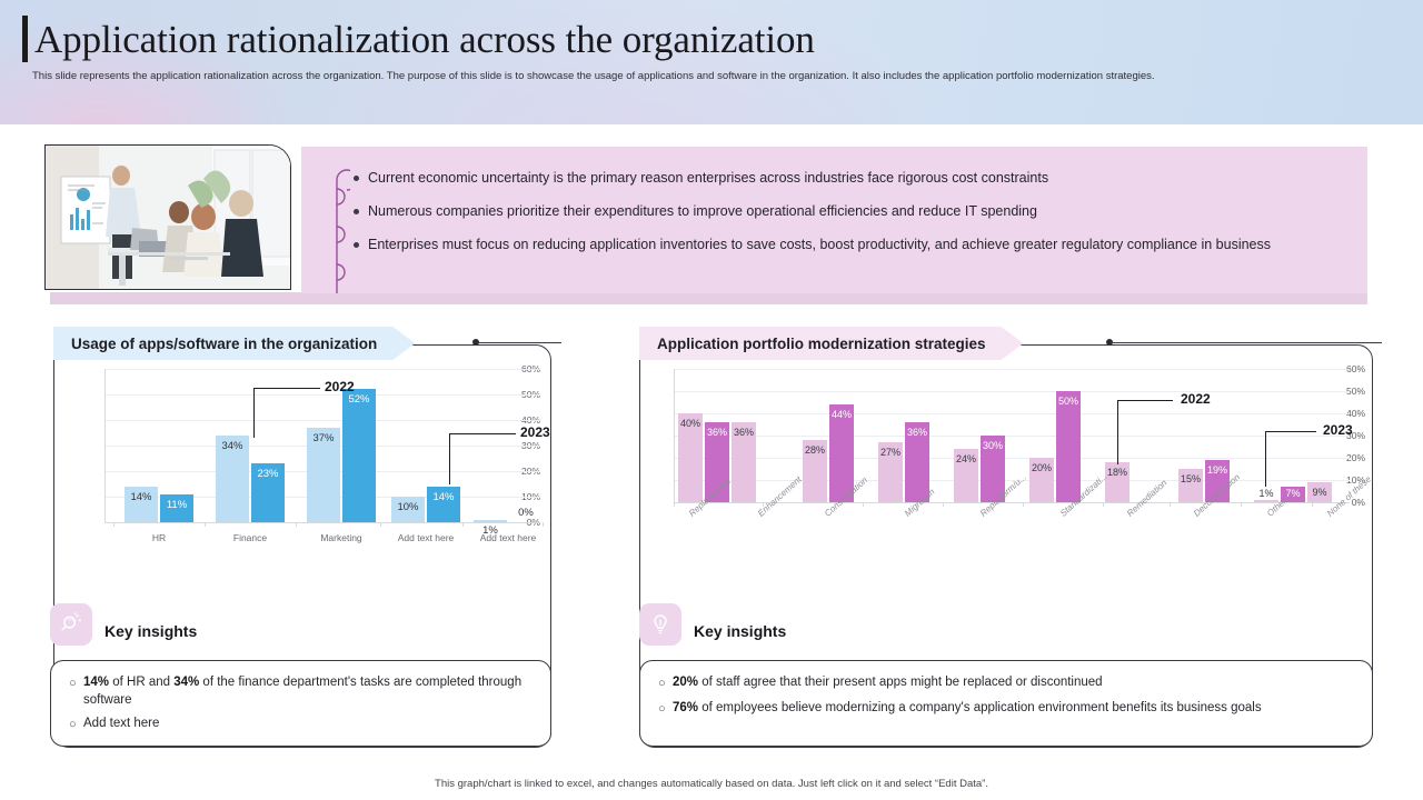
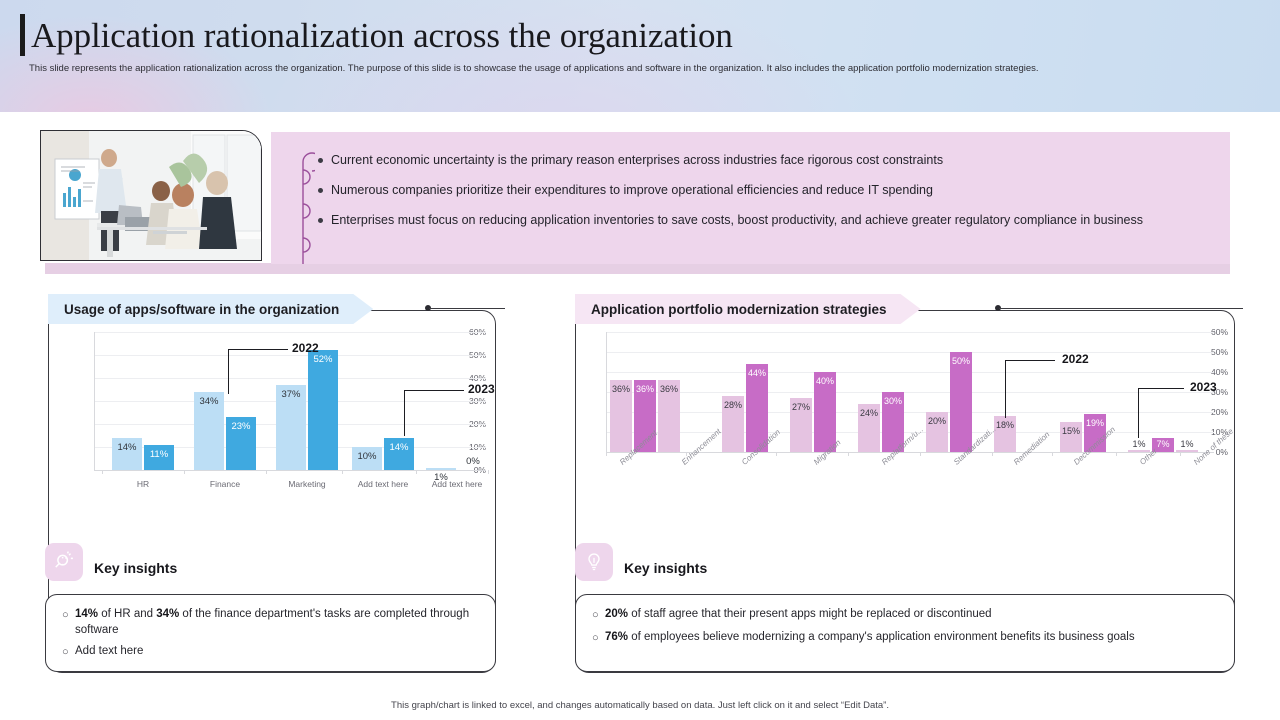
Application portfolio modernization strategies/2022/Replacement: 40% -> 36%
Application portfolio modernization strategies/2023/Migration: 36% -> 40%
Application portfolio modernization strategies/2022/None of these: 9% -> 1%
